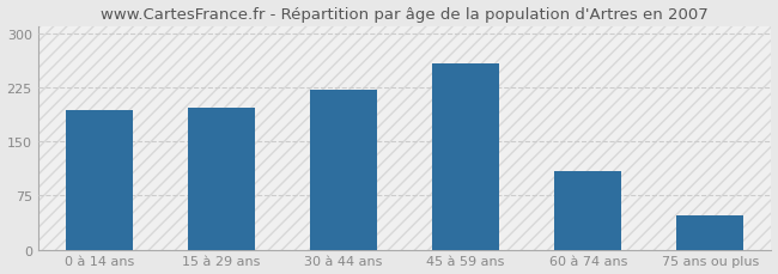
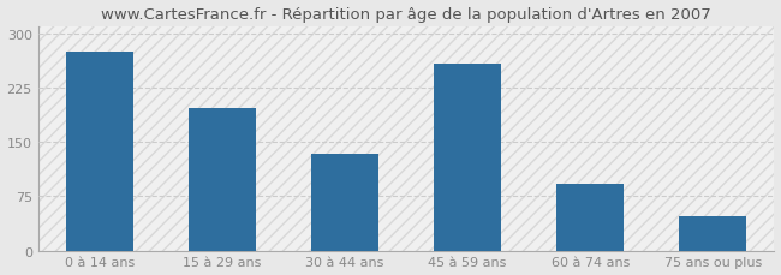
0 à 14 ans: 193 -> 274
30 à 44 ans: 222 -> 134
60 à 74 ans: 108 -> 92
